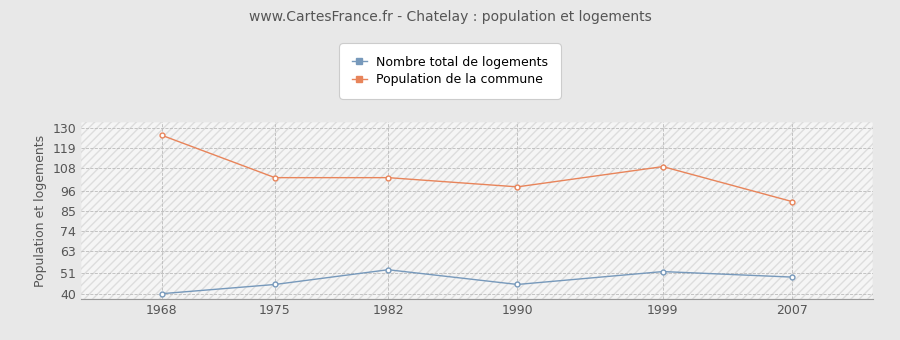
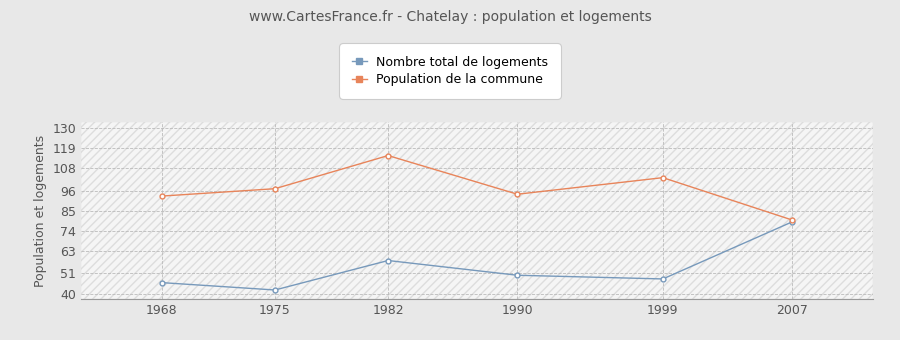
Nombre total de logements/1968: 40 -> 46
Population de la commune/1968: 126 -> 93
Nombre total de logements/1975: 45 -> 42
Population de la commune/1975: 103 -> 97
Nombre total de logements/1982: 53 -> 58
Population de la commune/1982: 103 -> 115
Nombre total de logements/1990: 45 -> 50
Population de la commune/1990: 98 -> 94
Nombre total de logements/1999: 52 -> 48
Population de la commune/1999: 109 -> 103
Nombre total de logements/2007: 49 -> 79
Population de la commune/2007: 90 -> 80
